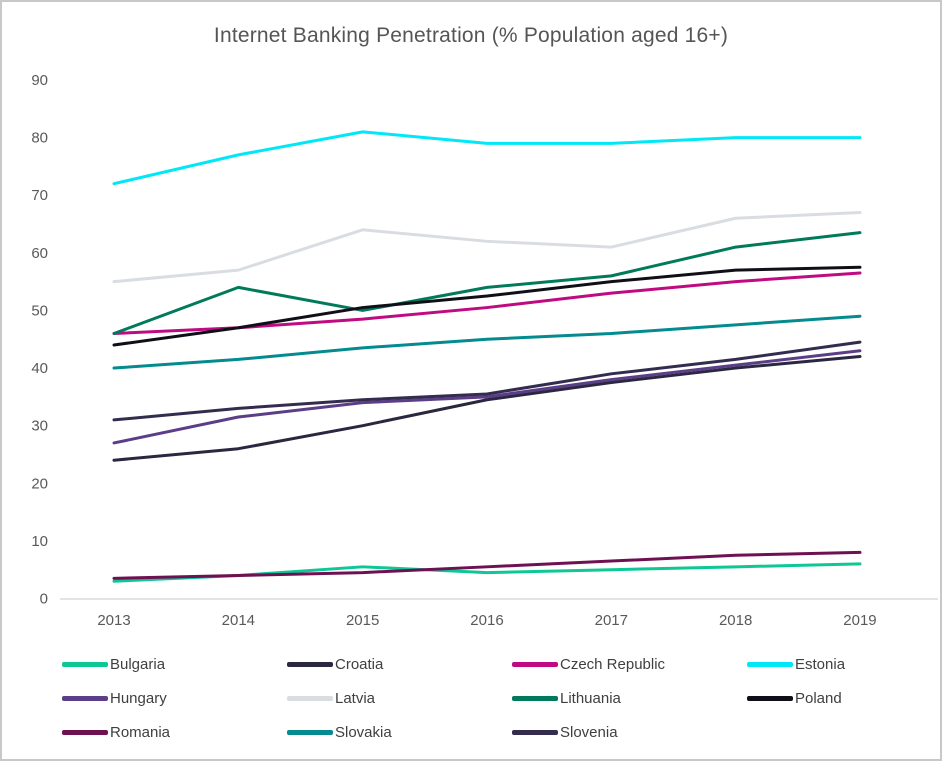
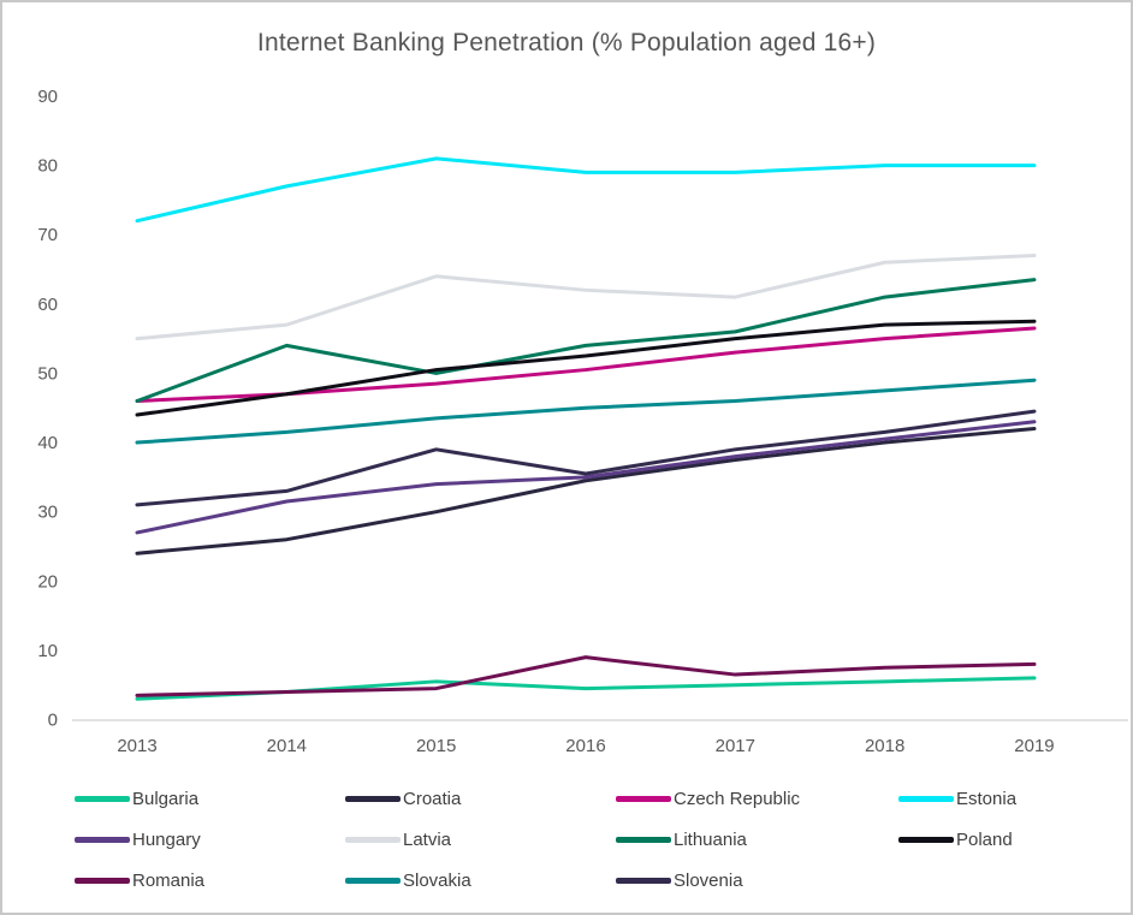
Slovenia/2015: 34 -> 39
Romania/2016: 6 -> 9
